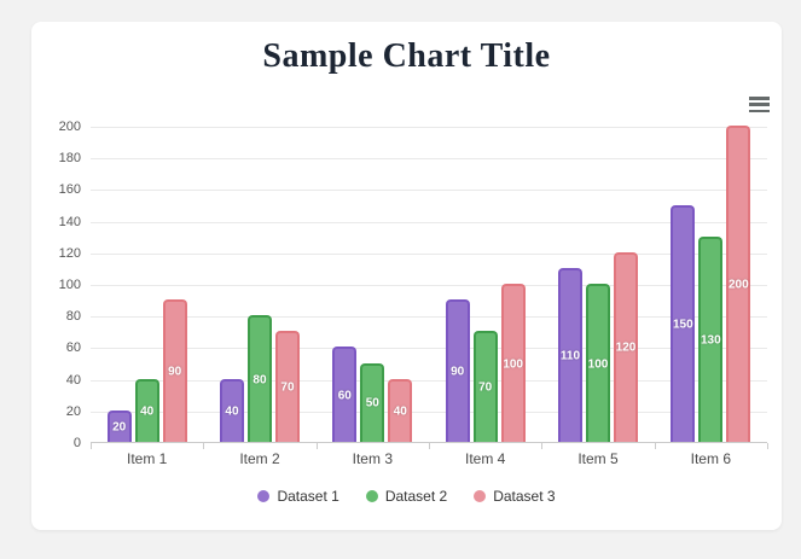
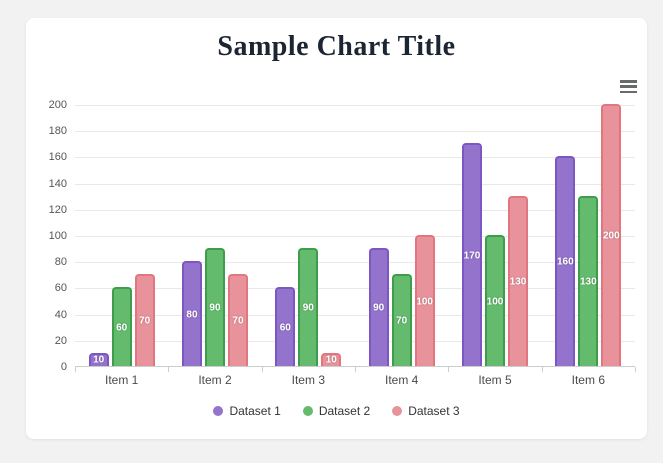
Dataset 1/Item 1: 20 -> 10
Dataset 2/Item 1: 40 -> 60
Dataset 3/Item 1: 90 -> 70
Dataset 1/Item 2: 40 -> 80
Dataset 2/Item 2: 80 -> 90
Dataset 2/Item 3: 50 -> 90
Dataset 3/Item 3: 40 -> 10
Dataset 1/Item 5: 110 -> 170
Dataset 3/Item 5: 120 -> 130
Dataset 1/Item 6: 150 -> 160
